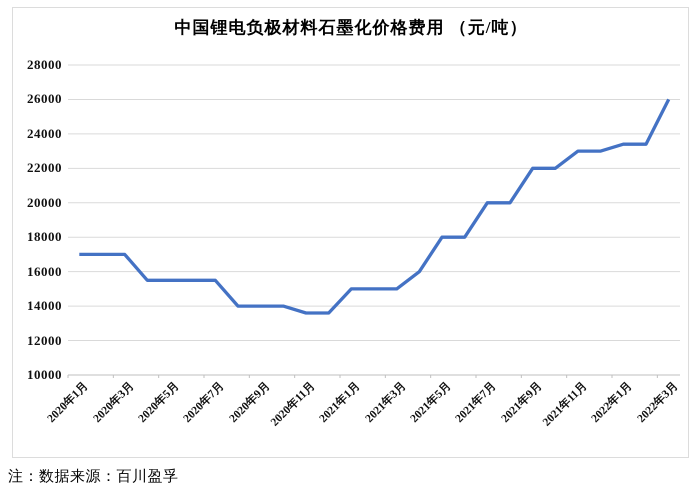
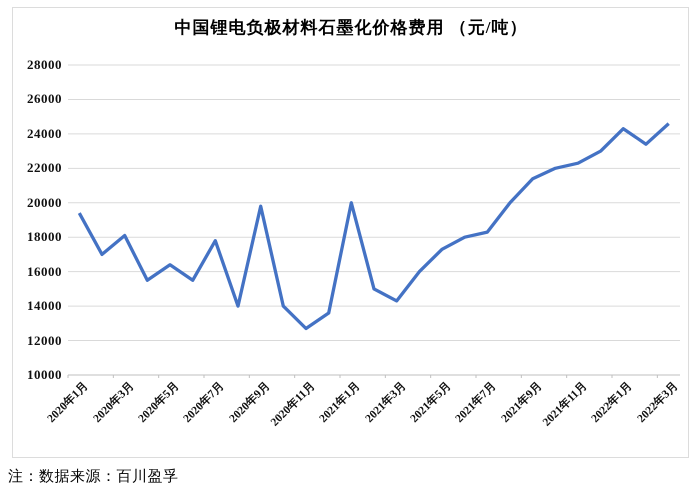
2020年1月: 17000 -> 19400
2020年3月: 17000 -> 18100
2020年5月: 15500 -> 16400
2020年7月: 15500 -> 17800
2020年9月: 14000 -> 19800
2020年11月: 13600 -> 12700
2021年1月: 15000 -> 20000
2021年3月: 15000 -> 14300
2021年5月: 18000 -> 17300
2021年7月: 20000 -> 18300
2021年9月: 22000 -> 21400
2021年11月: 23000 -> 22300
2022年1月: 23400 -> 24300
2022年3月: 26000 -> 24600
